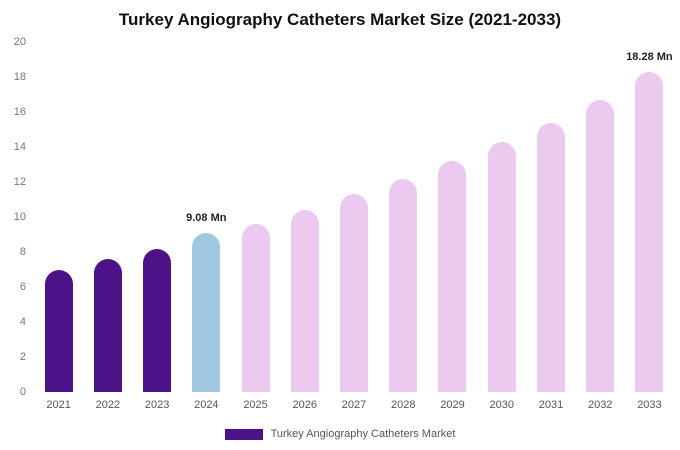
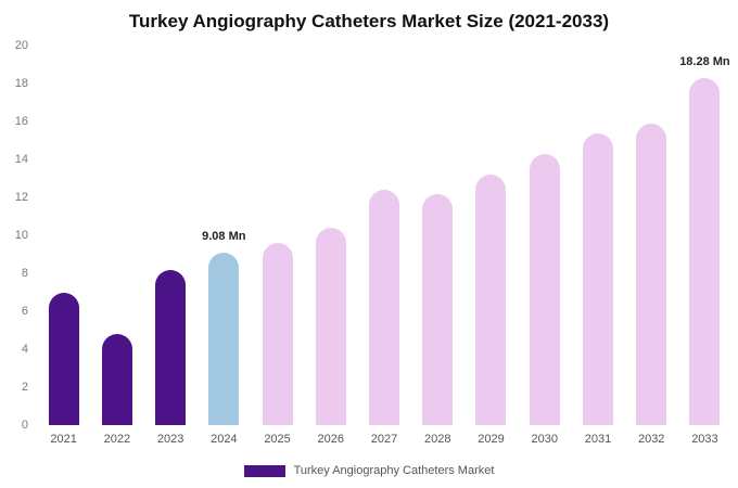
2022: 7.6 -> 4.8
2027: 11.3 -> 12.4
2032: 16.7 -> 15.9
